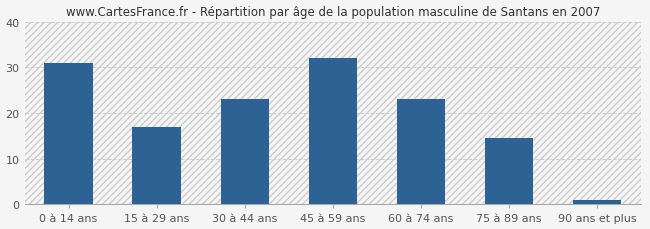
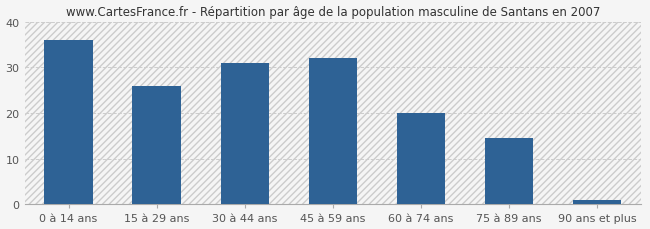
0 à 14 ans: 31.0 -> 36.0
15 à 29 ans: 17.0 -> 26.0
30 à 44 ans: 23.0 -> 31.0
60 à 74 ans: 23.0 -> 20.0
